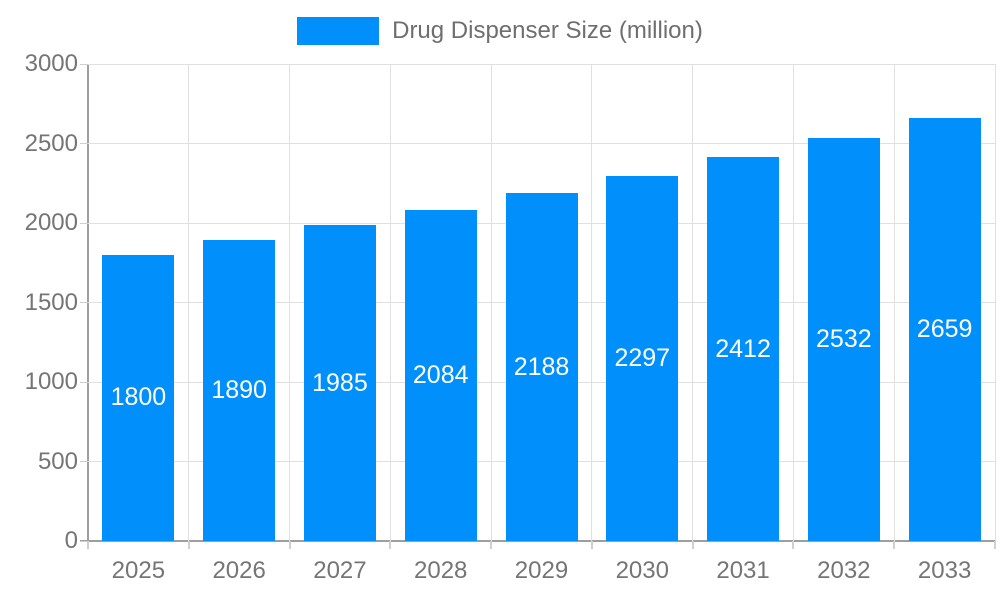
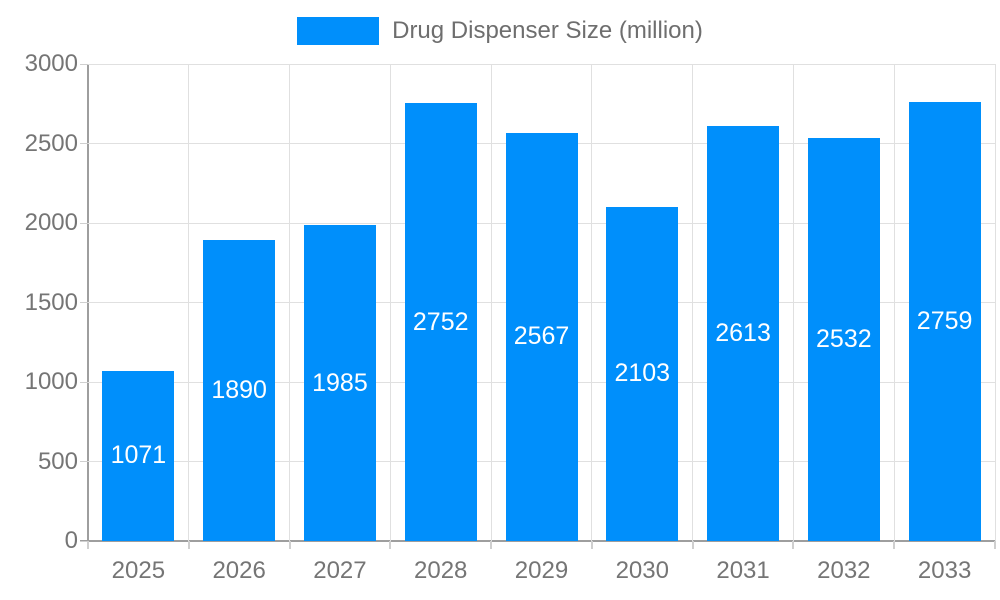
2025: 1800 -> 1071
2028: 2084 -> 2752
2029: 2188 -> 2567
2030: 2297 -> 2103
2031: 2412 -> 2613
2033: 2659 -> 2759
